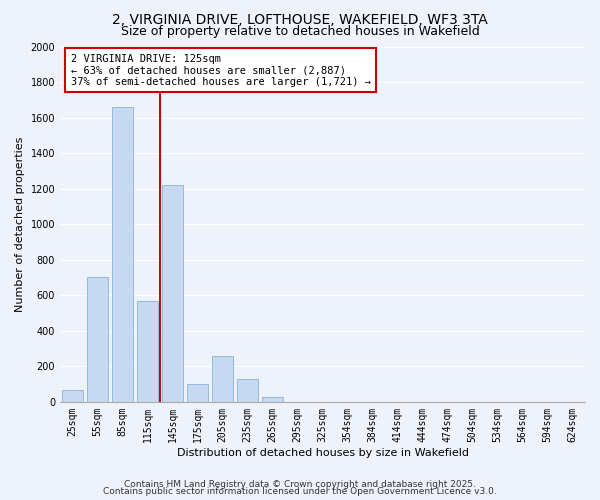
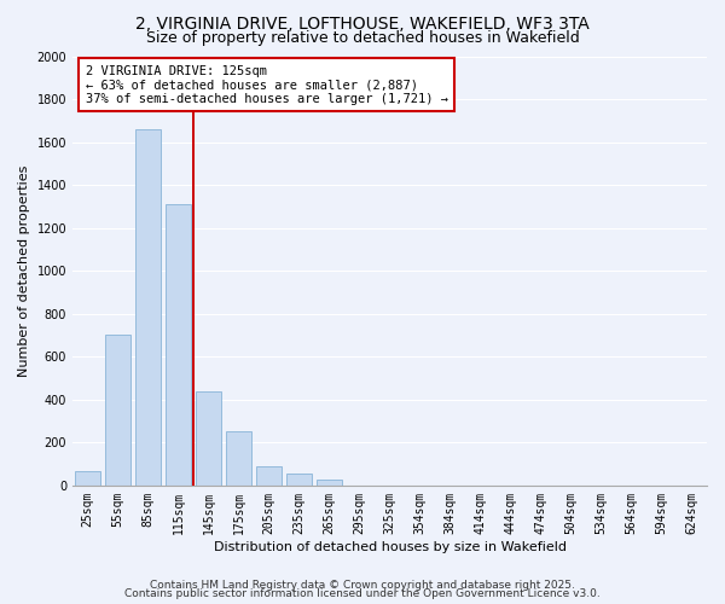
115sqm: 570 -> 1310
145sqm: 1220 -> 440
175sqm: 100 -> 260
205sqm: 260 -> 90
235sqm: 130 -> 60
